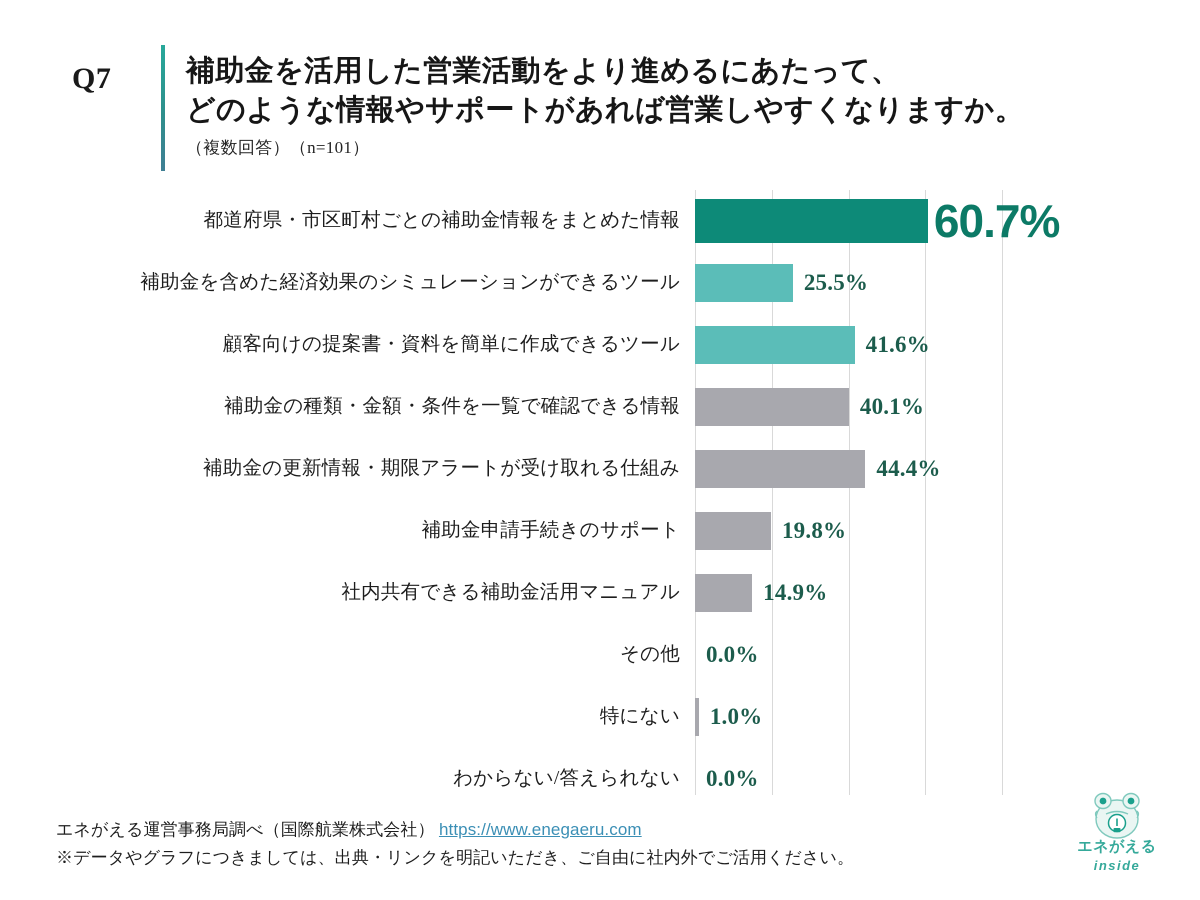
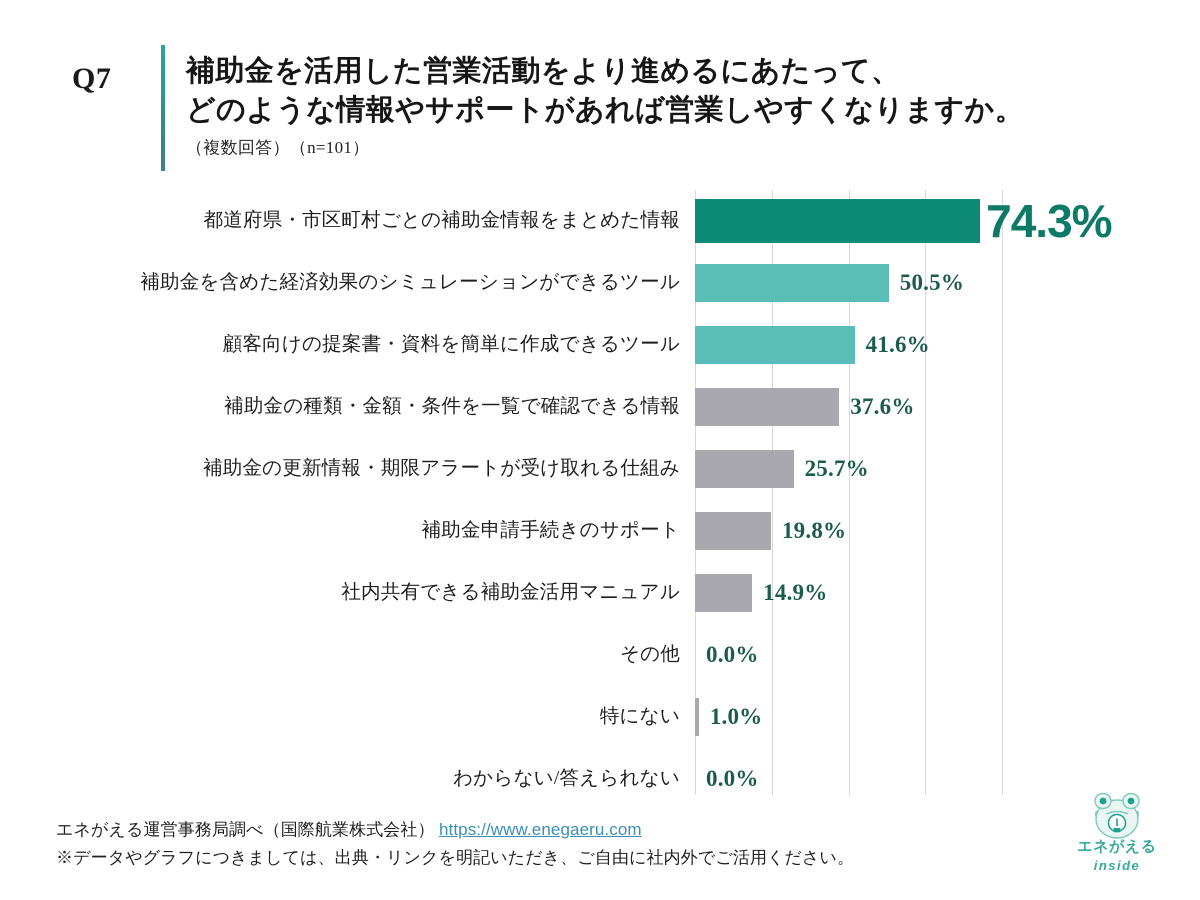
都道府県・市区町村ごとの補助金情報をまとめた情報: 60.7% -> 74.3%
補助金を含めた経済効果のシミュレーションができるツール: 25.5% -> 50.5%
補助金の種類・金額・条件を一覧で確認できる情報: 40.1% -> 37.6%
補助金の更新情報・期限アラートが受け取れる仕組み: 44.4% -> 25.7%
